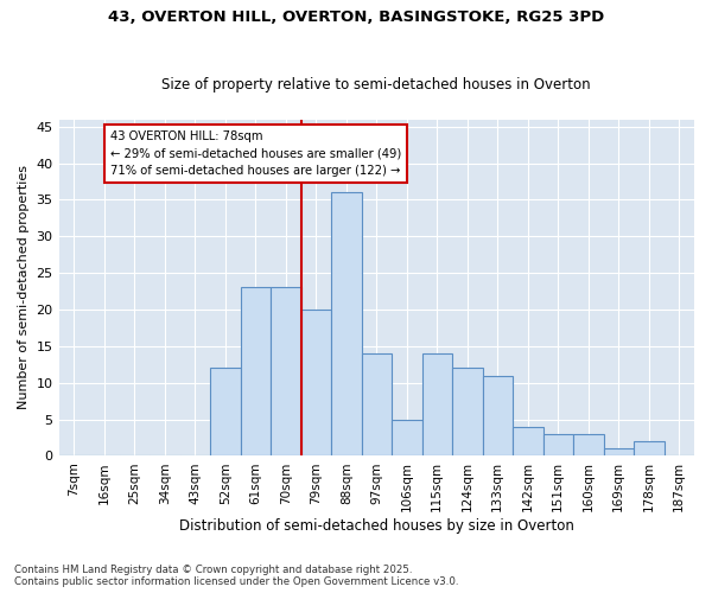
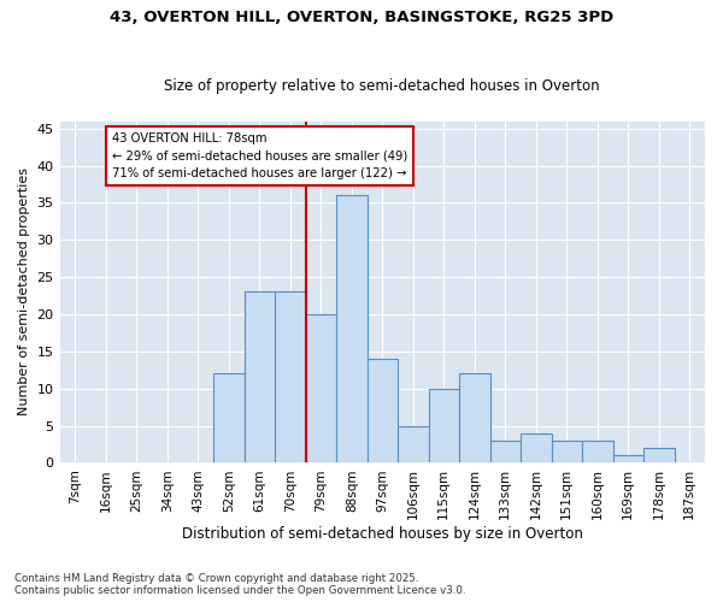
115sqm: 14 -> 10
133sqm: 11 -> 3
